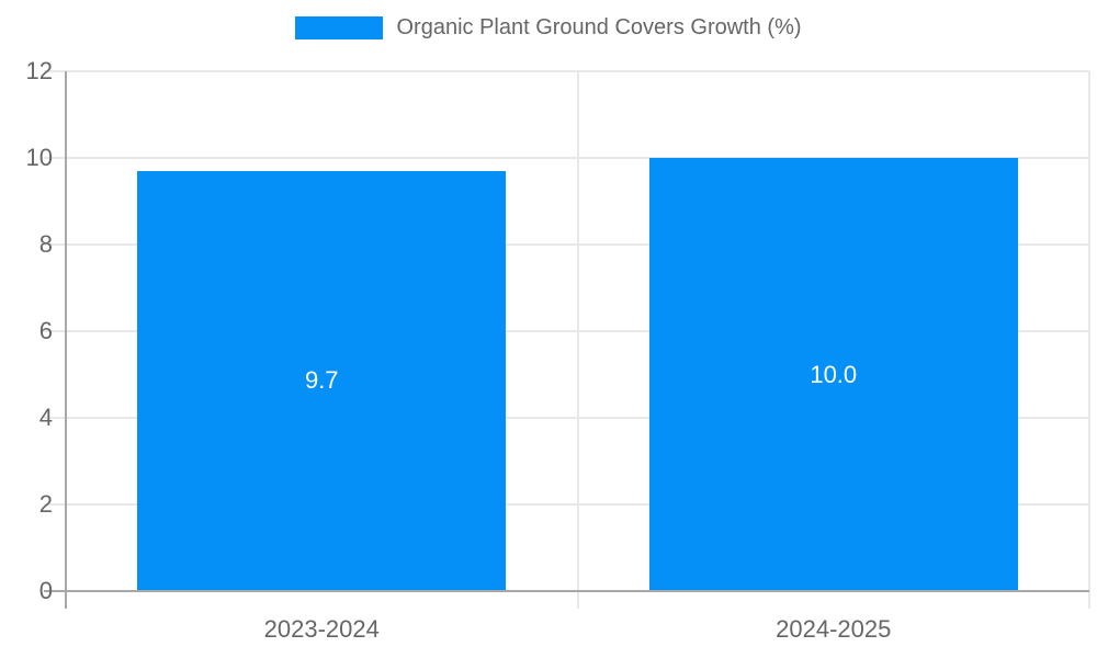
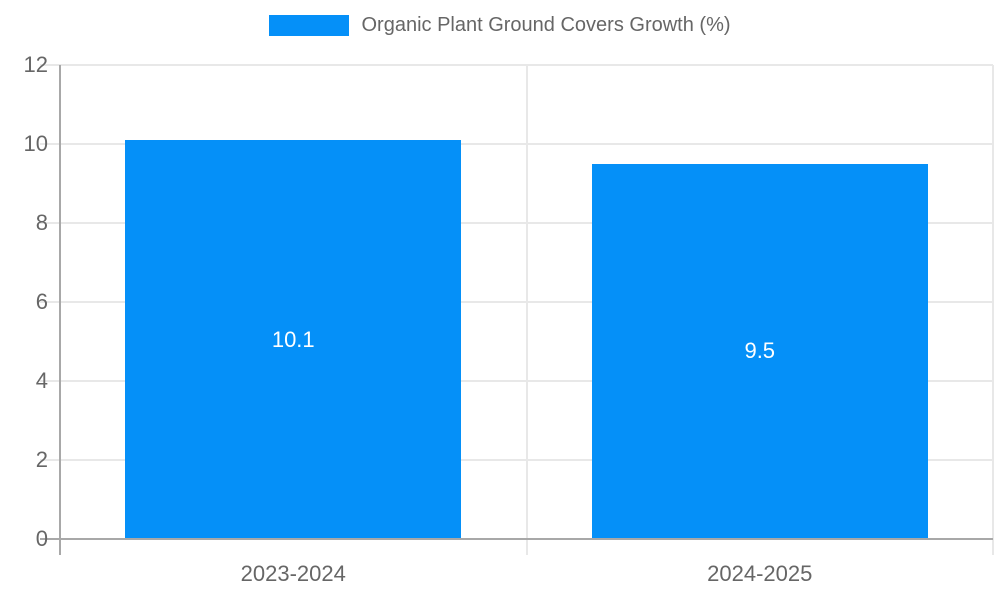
2023-2024: 9.7 -> 10.1
2024-2025: 10.0 -> 9.5
